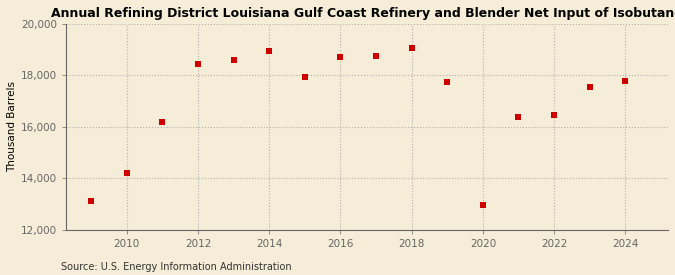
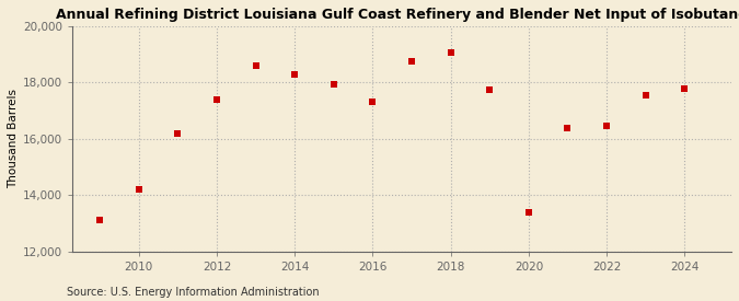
2012: 18,450 -> 17,400
2014: 18,950 -> 18,300
2016: 18,700 -> 17,300
2020: 12,950 -> 13,400
